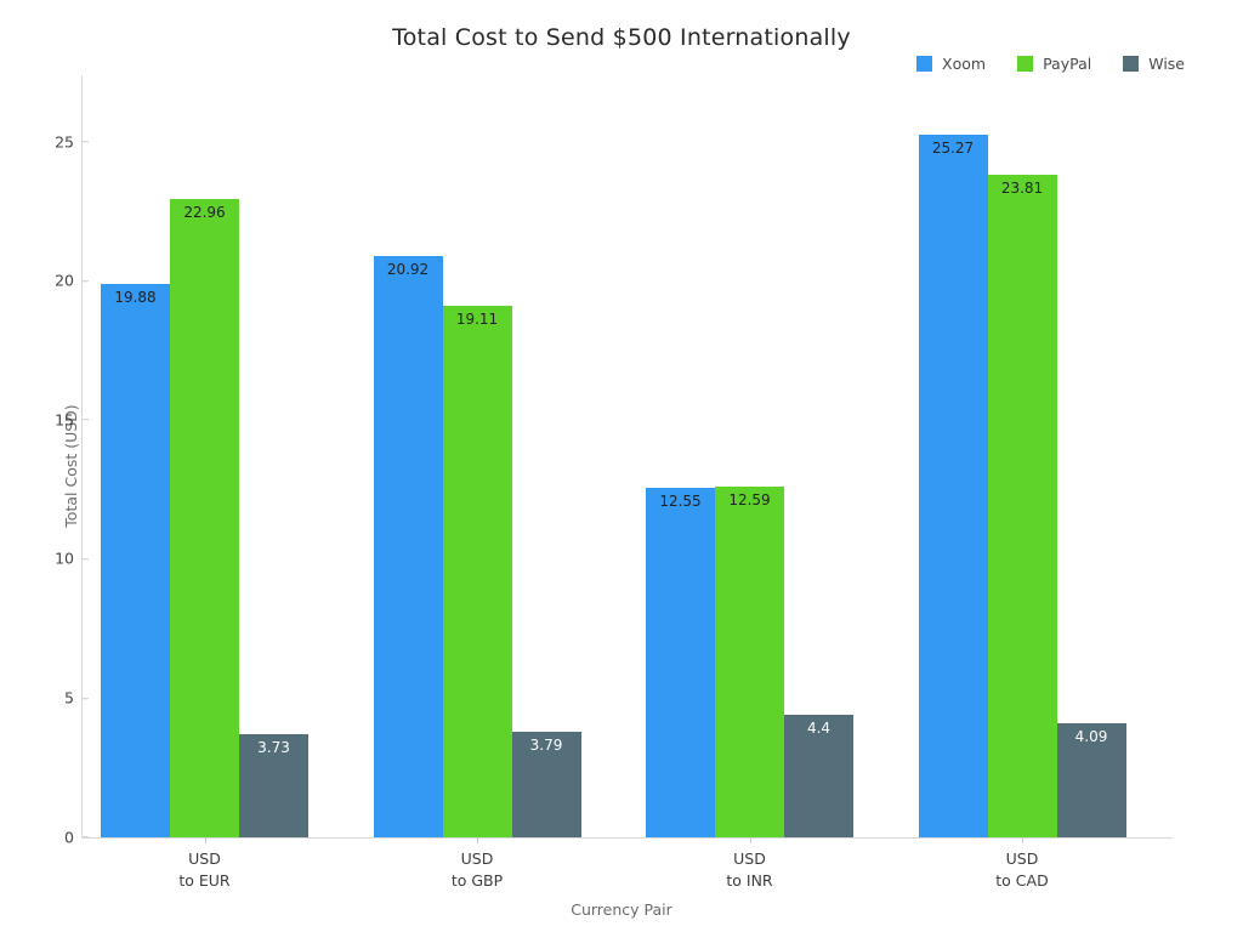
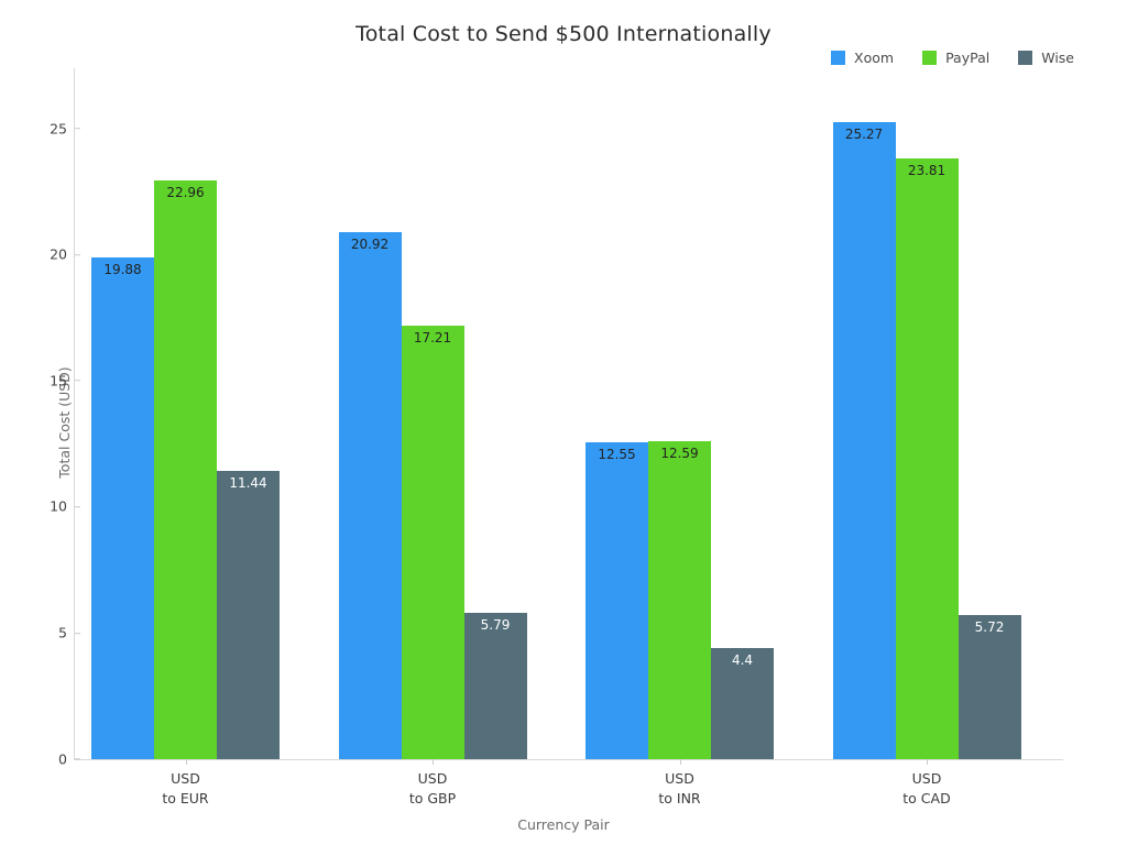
Wise/USD to EUR: 3.73 -> 11.44
PayPal/USD to GBP: 19.11 -> 17.21
Wise/USD to GBP: 3.79 -> 5.79
Wise/USD to CAD: 4.09 -> 5.72
